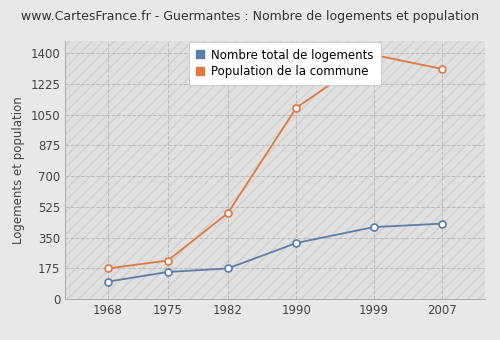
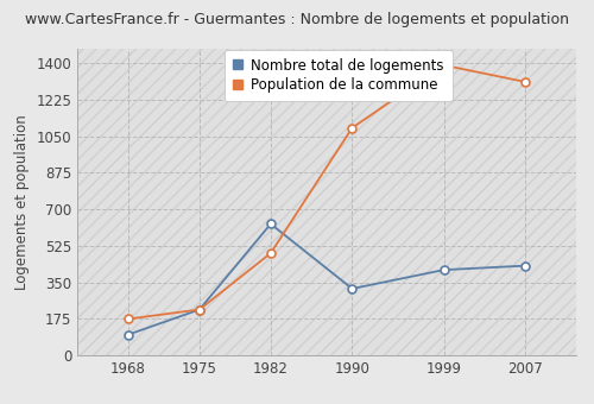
Nombre total de logements/1975: 160 -> 220
Nombre total de logements/1982: 180 -> 630
